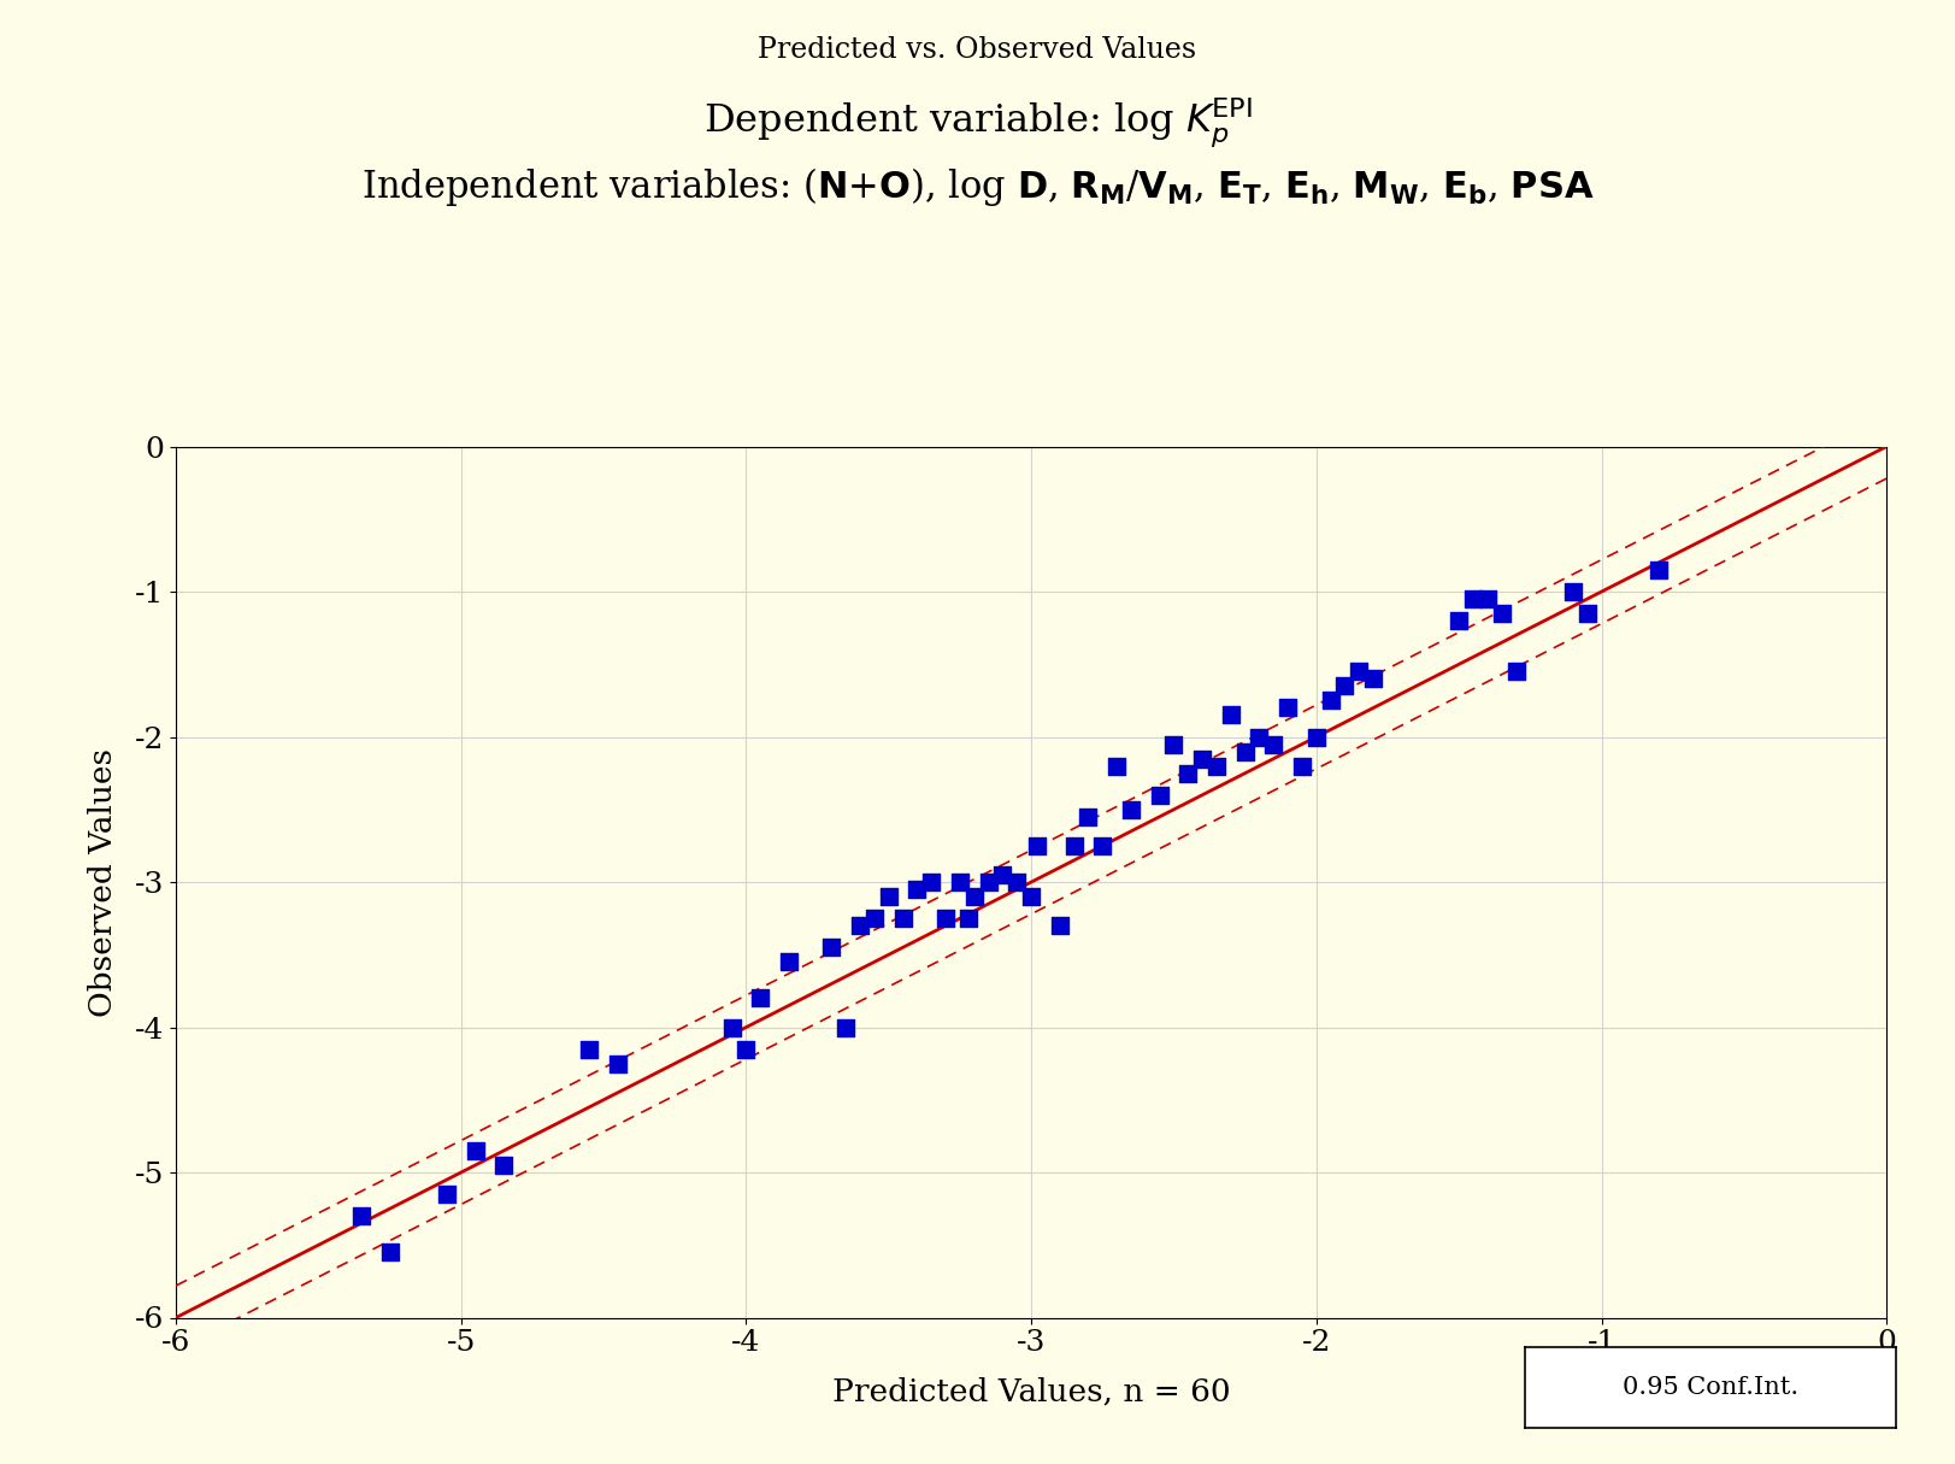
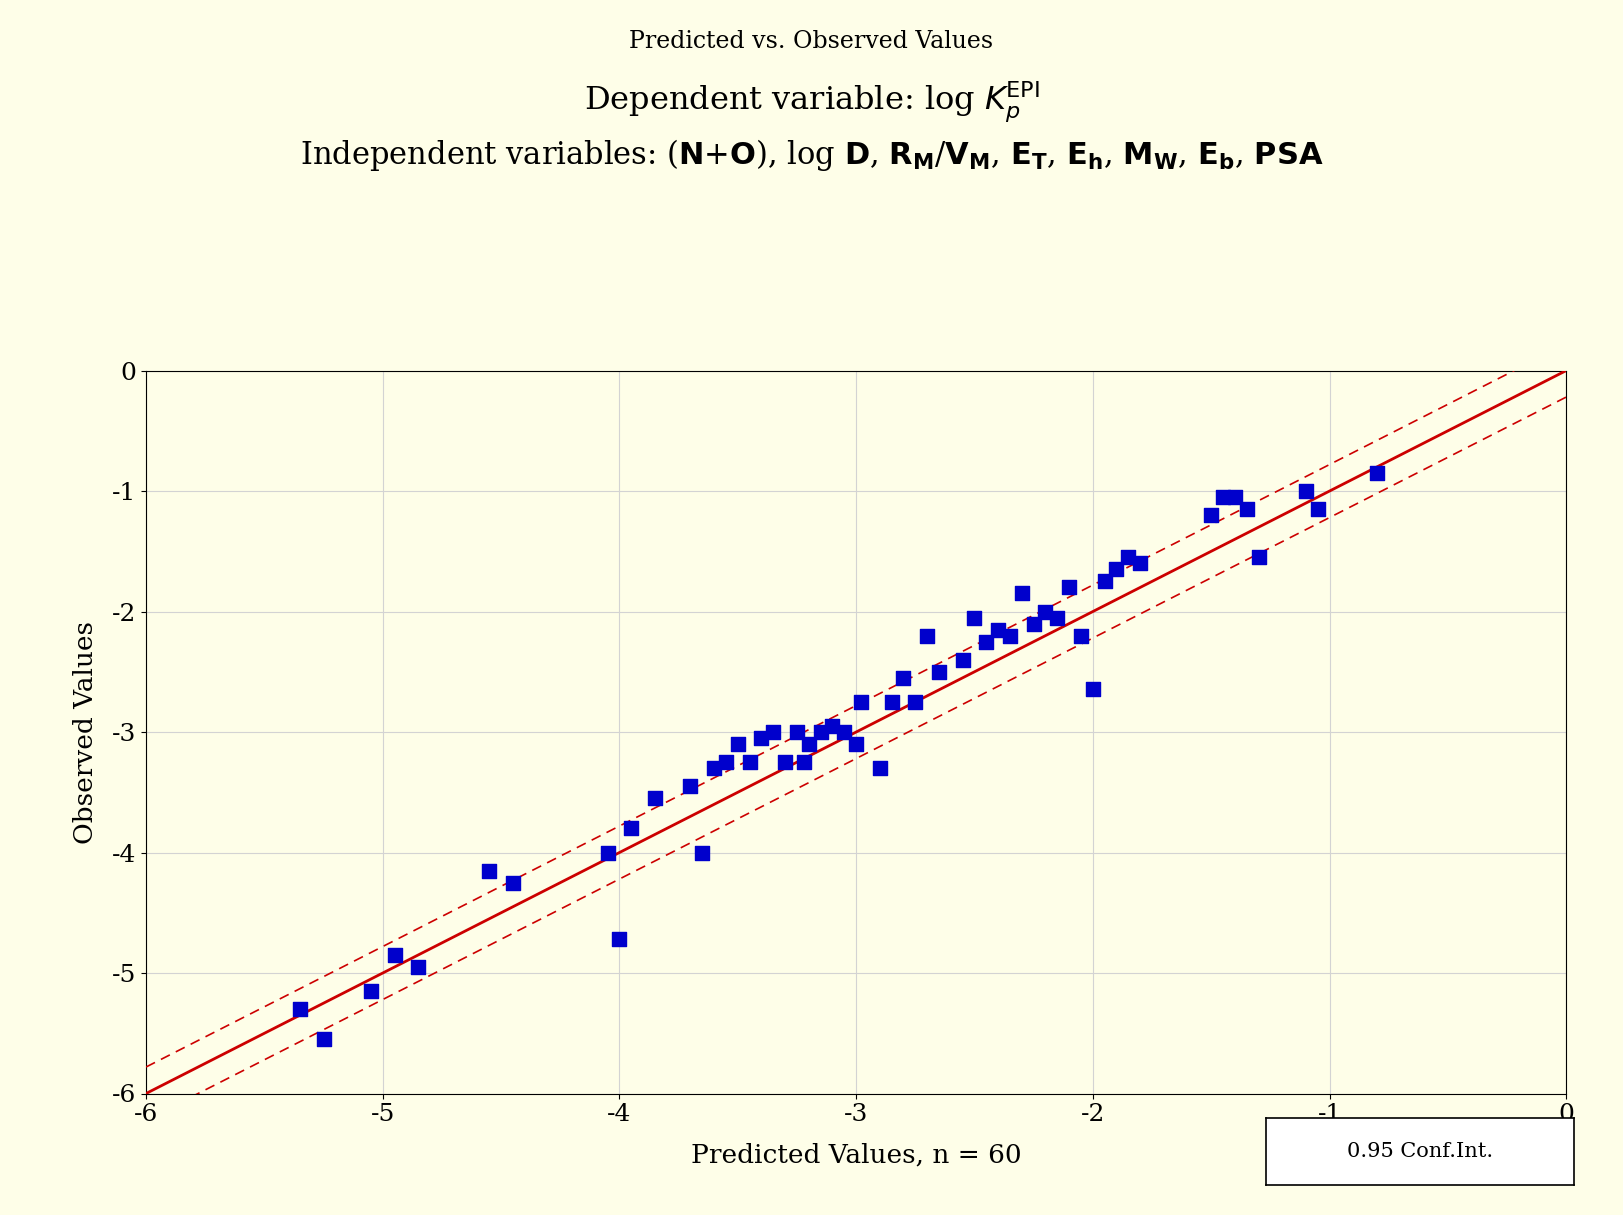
-4: -4.15 -> -4.72
-2: -2.00 -> -2.64
